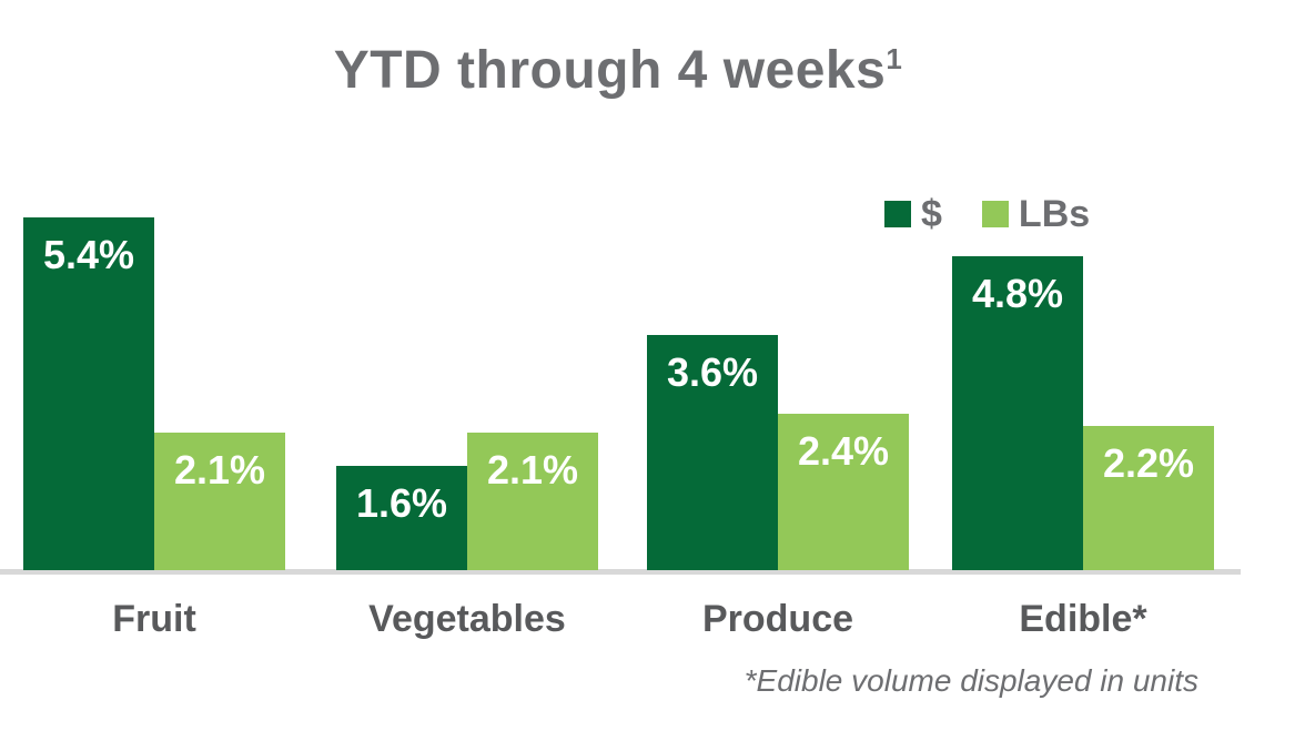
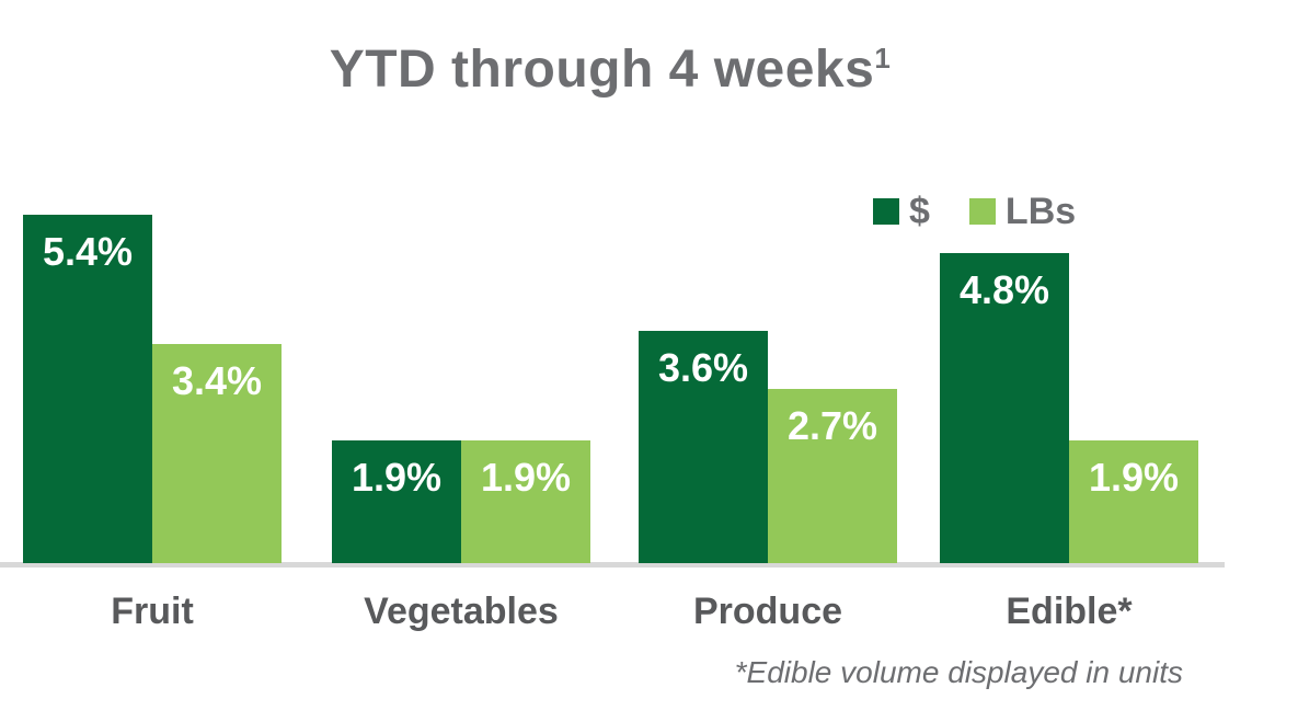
LBs/Fruit: 2.1% -> 3.4%
$/Vegetables: 1.6% -> 1.9%
LBs/Vegetables: 2.1% -> 1.9%
LBs/Produce: 2.4% -> 2.7%
LBs/Edible*: 2.2% -> 1.9%
